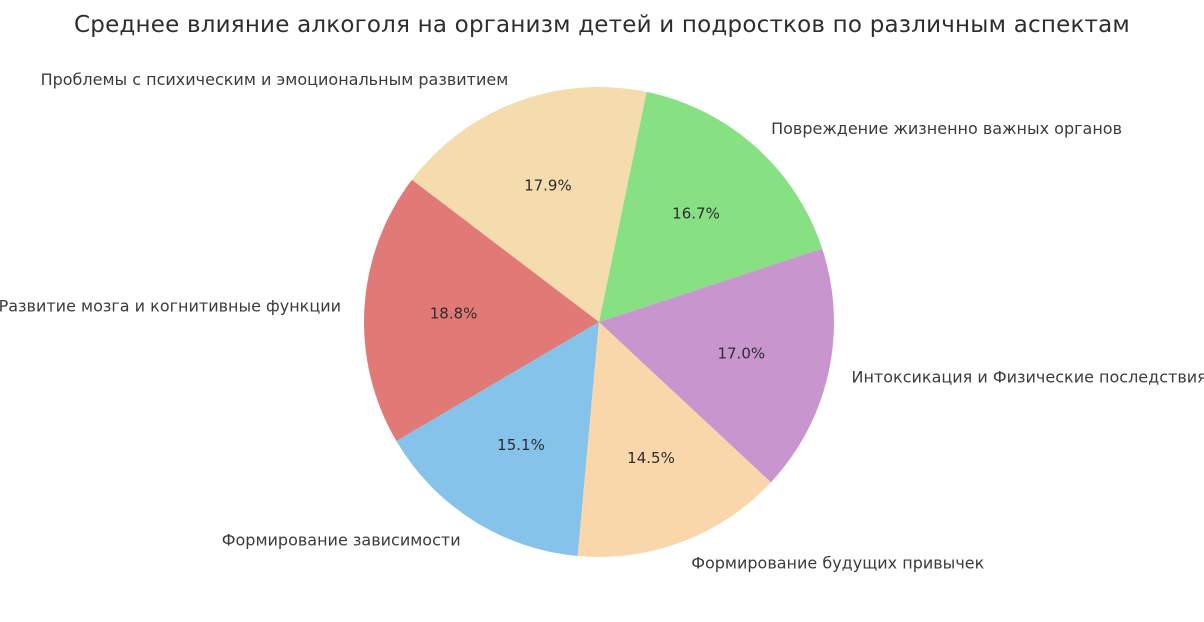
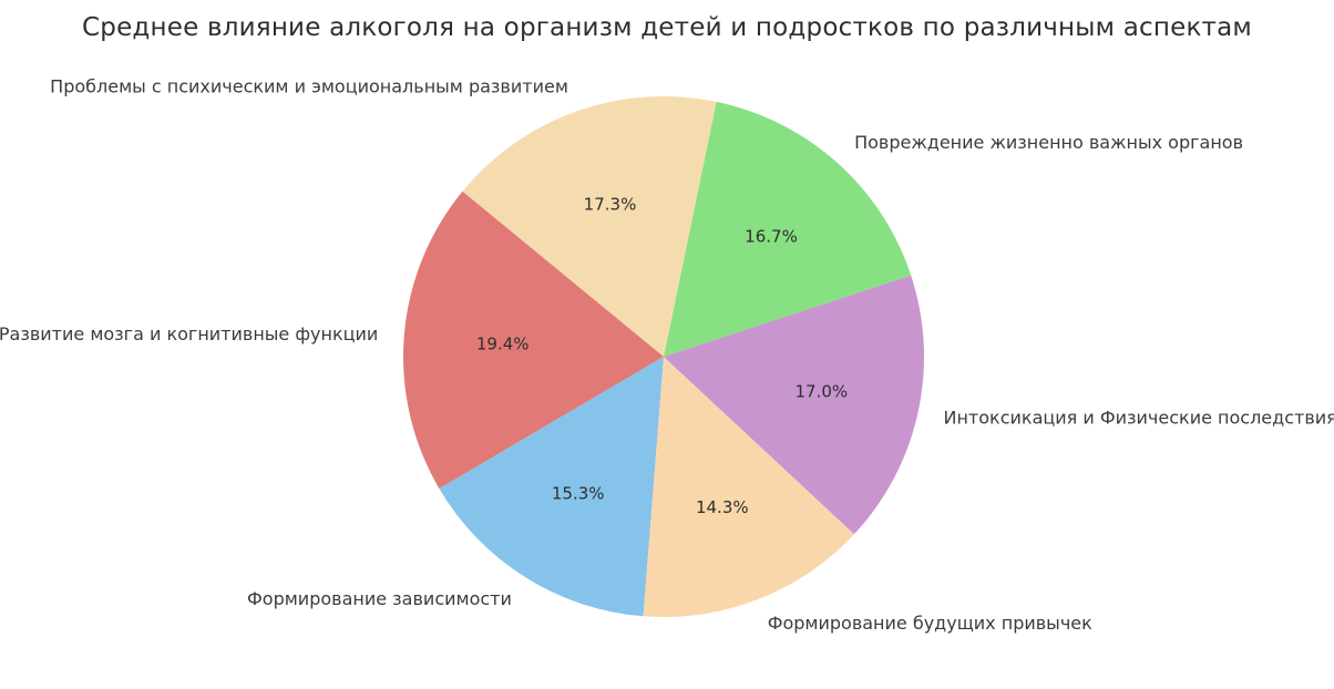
Проблемы с психическим и эмоциональным развитием: 17.9% -> 17.3%
Развитие мозга и когнитивные функции: 18.8% -> 19.4%
Формирование зависимости: 15.1% -> 15.3%
Формирование будущих привычек: 14.5% -> 14.3%
